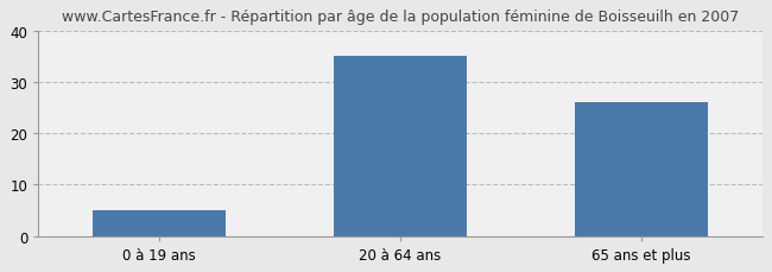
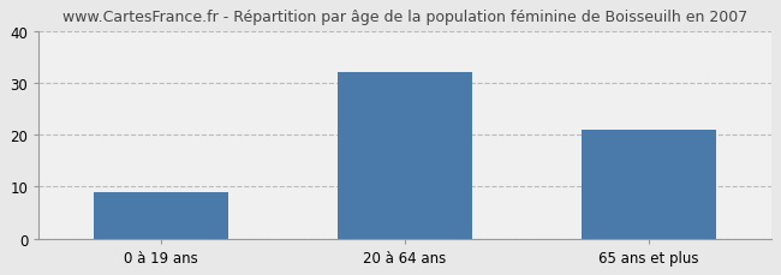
0 à 19 ans: 5 -> 9
20 à 64 ans: 35 -> 32
65 ans et plus: 26 -> 21
